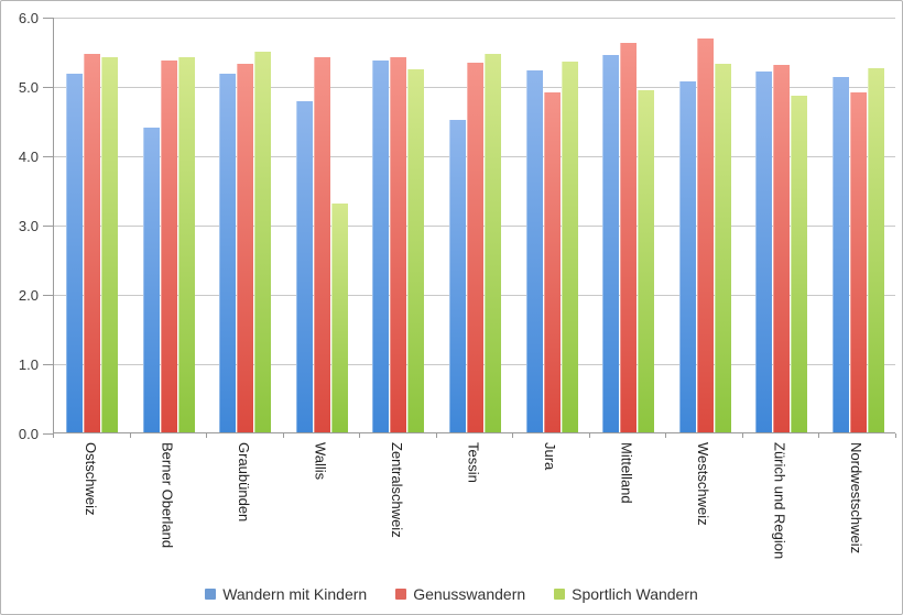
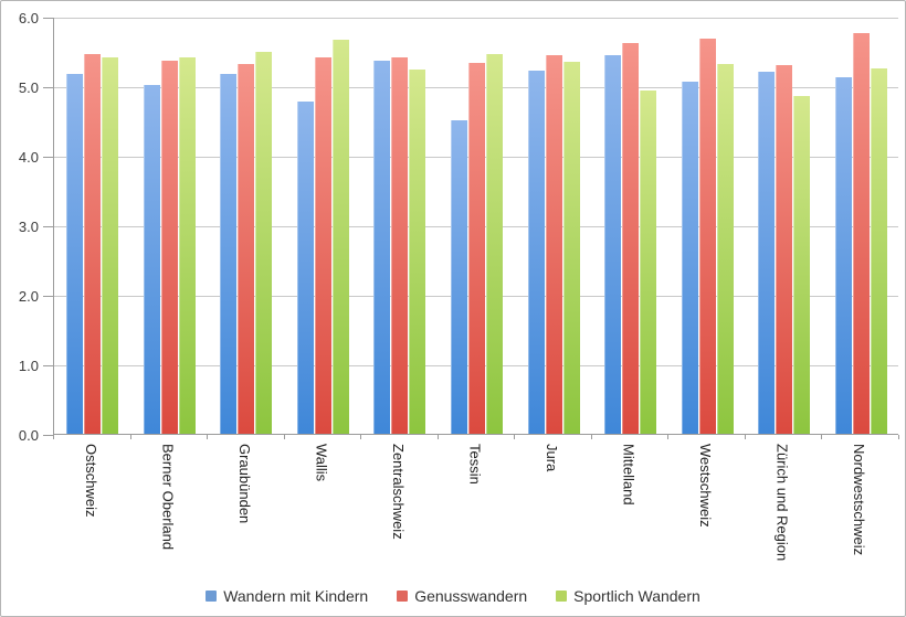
Wandern mit Kindern/Berner Oberland: 4.4 -> 5.0
Sportlich Wandern/Wallis: 3.3 -> 5.7
Genusswandern/Jura: 4.9 -> 5.5
Genusswandern/Nordwestschweiz: 4.9 -> 5.8
